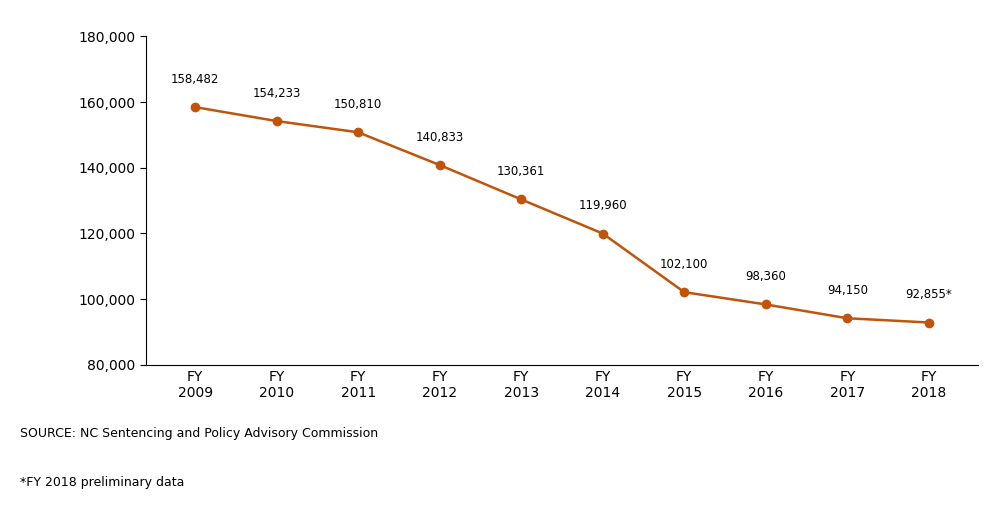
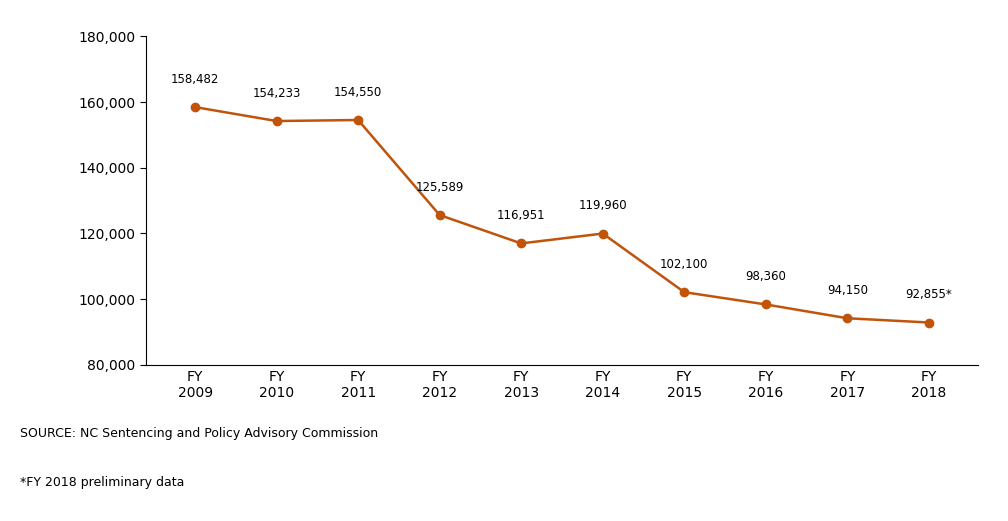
FY 2011: 150,810 -> 154,550
FY 2012: 140,833 -> 125,589
FY 2013: 130,361 -> 116,951
